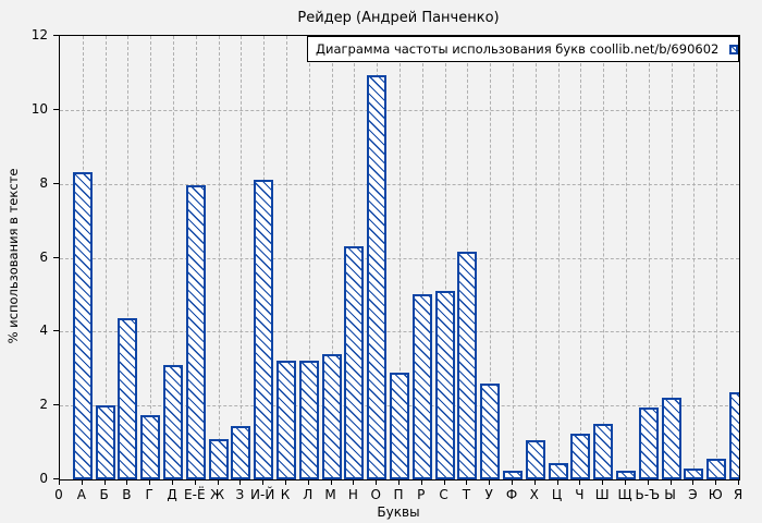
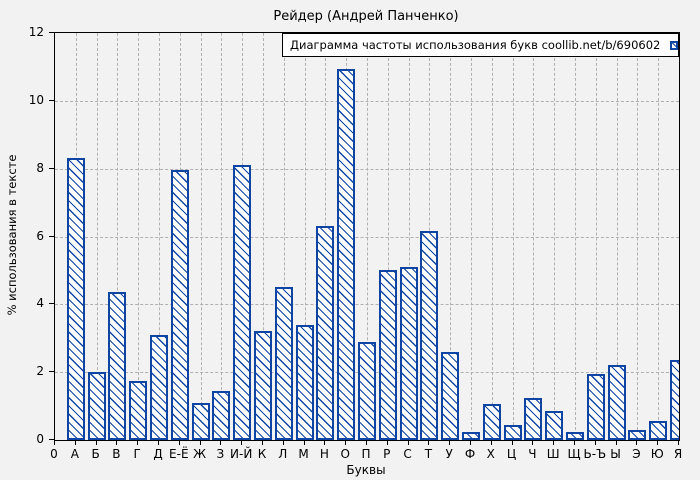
Л: 3.2 -> 4.5
Ш: 1.5 -> 0.8
